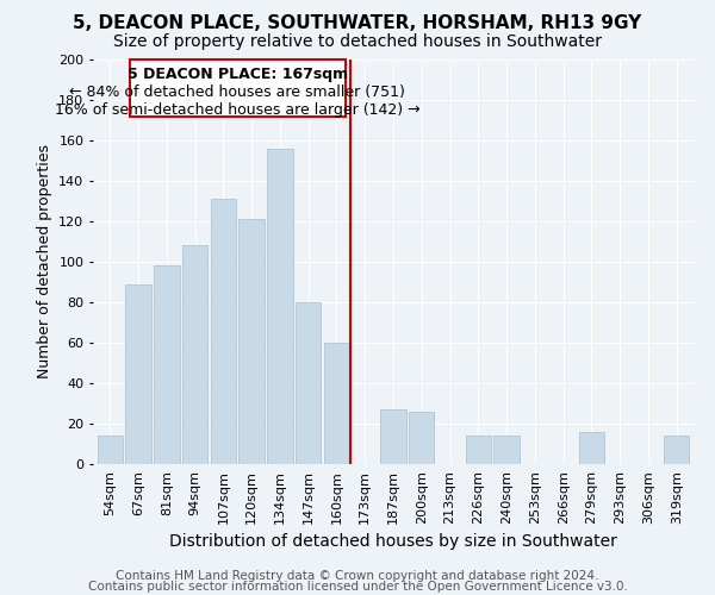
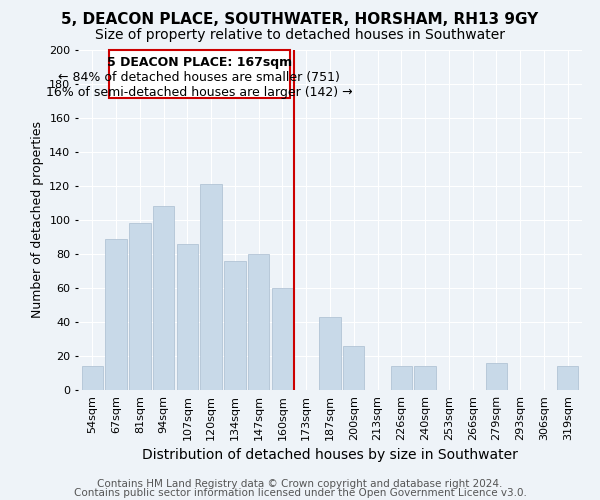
107sqm: 131 -> 86
134sqm: 156 -> 76
187sqm: 27 -> 43
